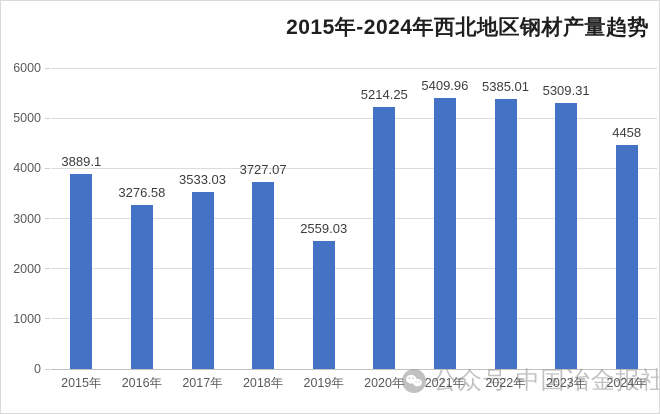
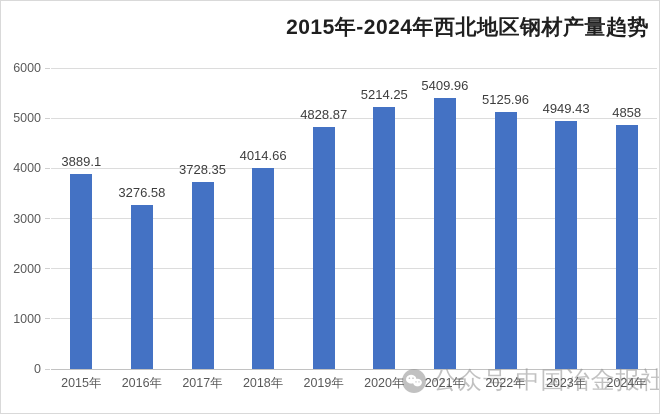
2017年: 3533.03 -> 3728.35
2018年: 3727.07 -> 4014.66
2019年: 2559.03 -> 4828.87
2022年: 5385.01 -> 5125.96
2023年: 5309.31 -> 4949.43
2024年: 4458 -> 4858
